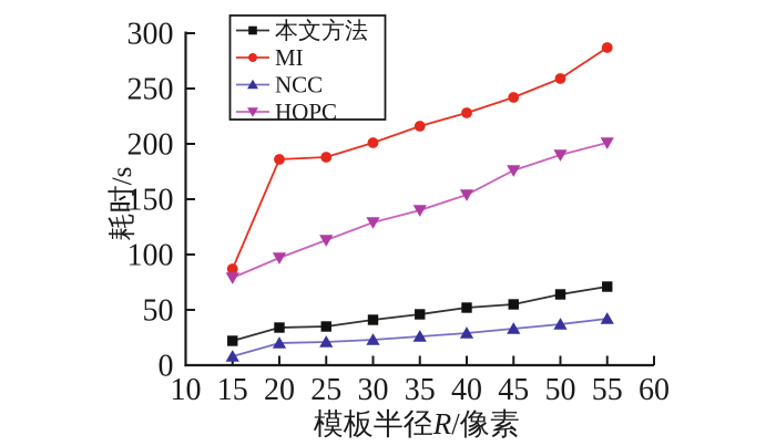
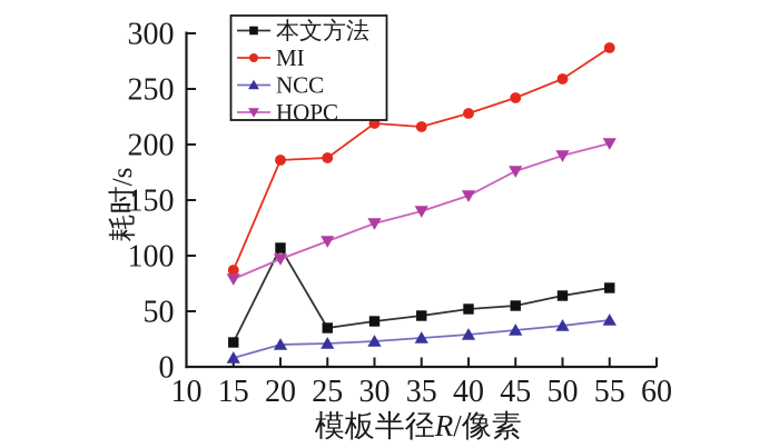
本文方法/20: 34 -> 107
MI/30: 201 -> 219
